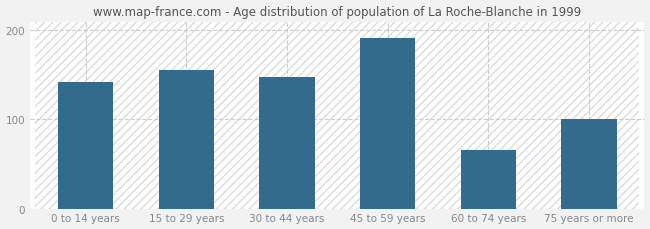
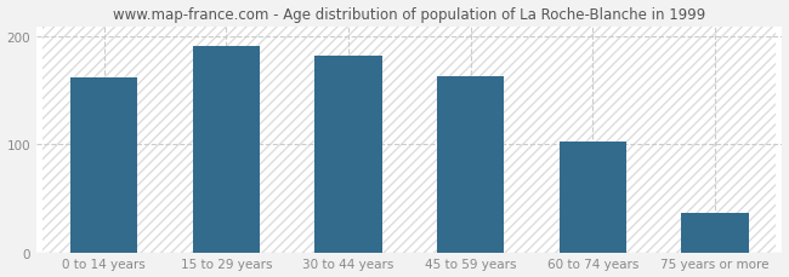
0 to 14 years: 142 -> 162
15 to 29 years: 156 -> 192
30 to 44 years: 148 -> 182
45 to 59 years: 192 -> 163
60 to 74 years: 66 -> 103
75 years or more: 100 -> 37
